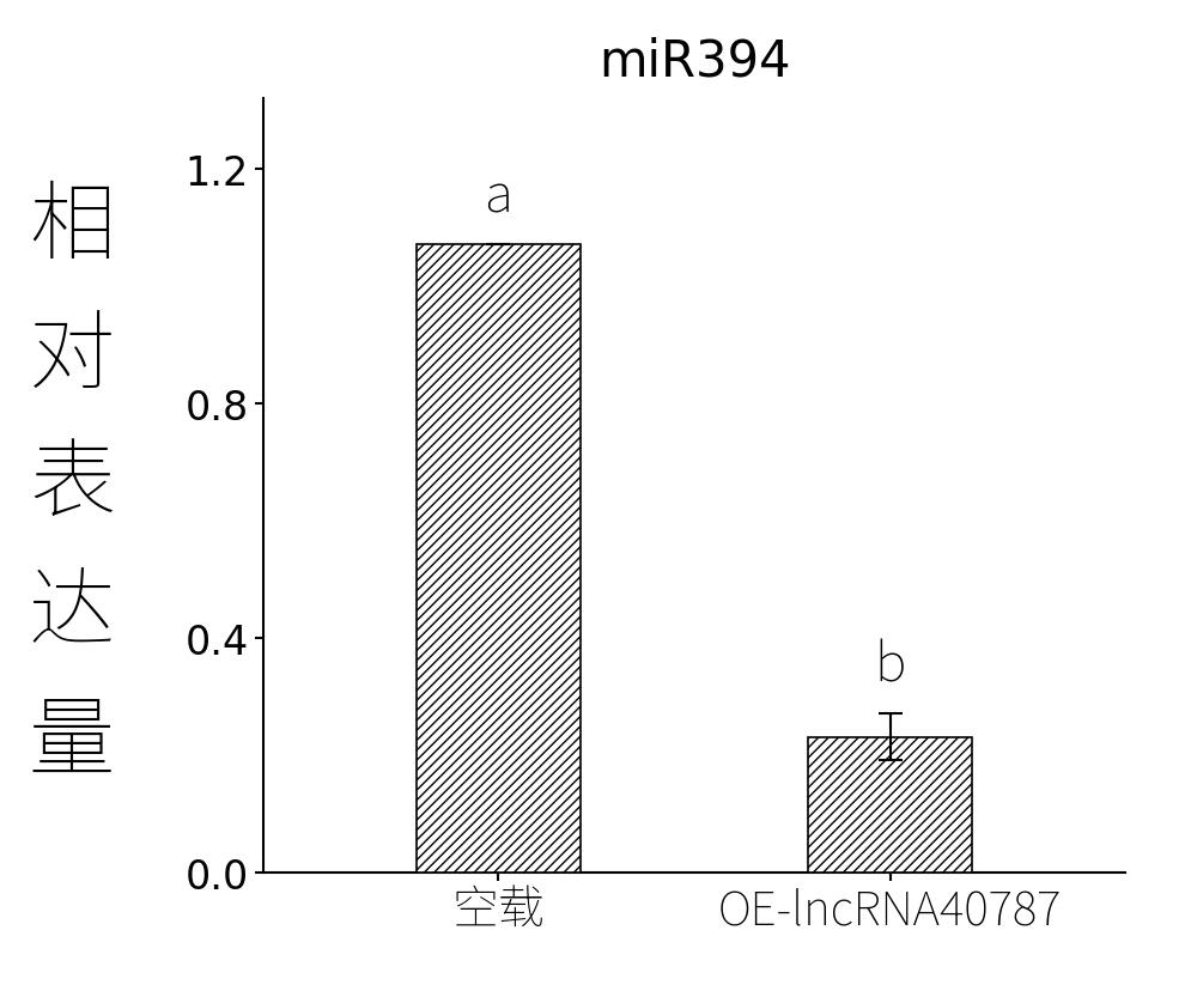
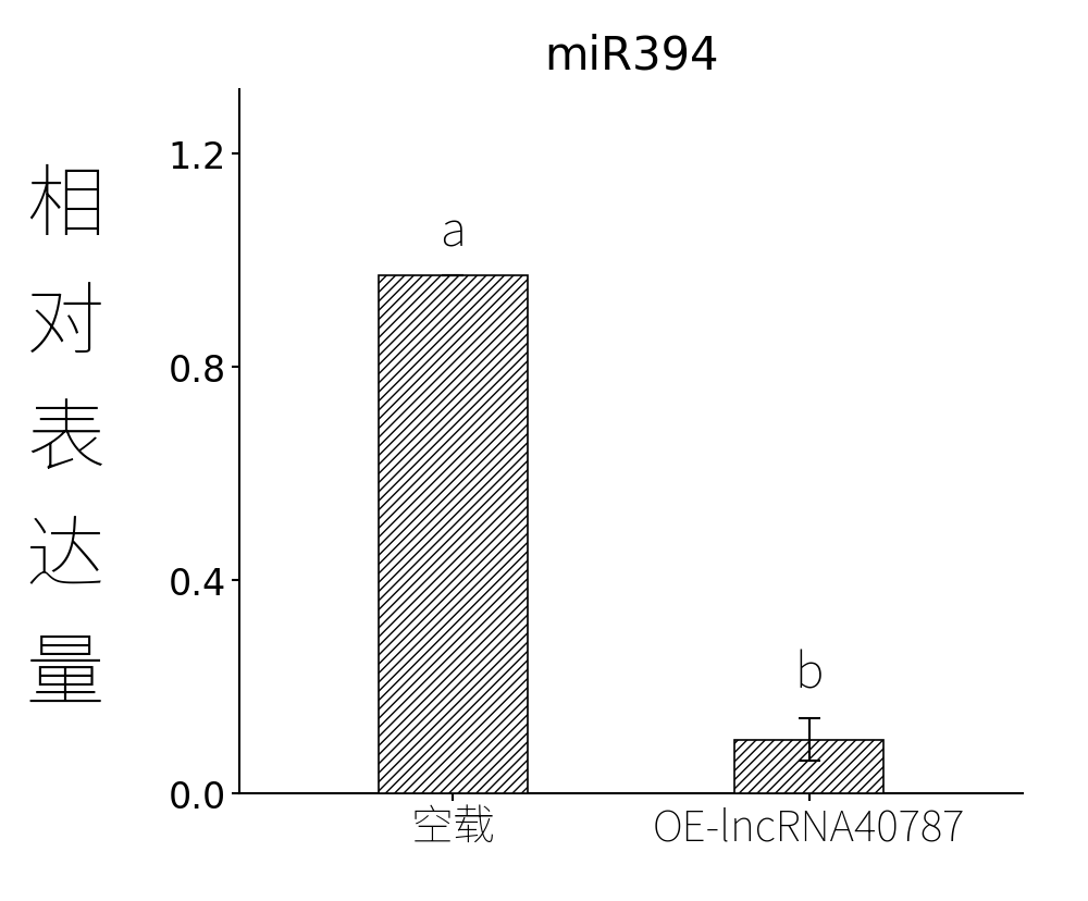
空载: 1.07 -> 0.97
OE-lncRNA40787: 0.23 -> 0.10
